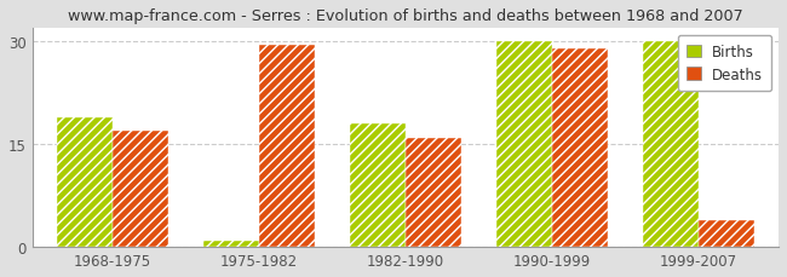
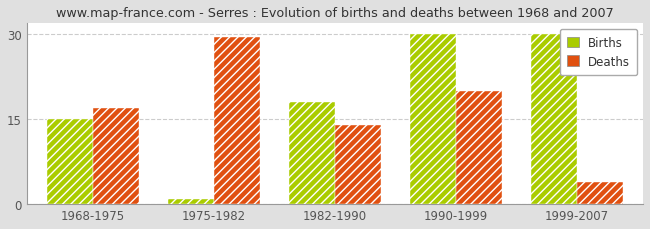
Births/1968-1975: 19 -> 15
Deaths/1982-1990: 16.0 -> 14.0
Deaths/1990-1999: 29.0 -> 20.0
